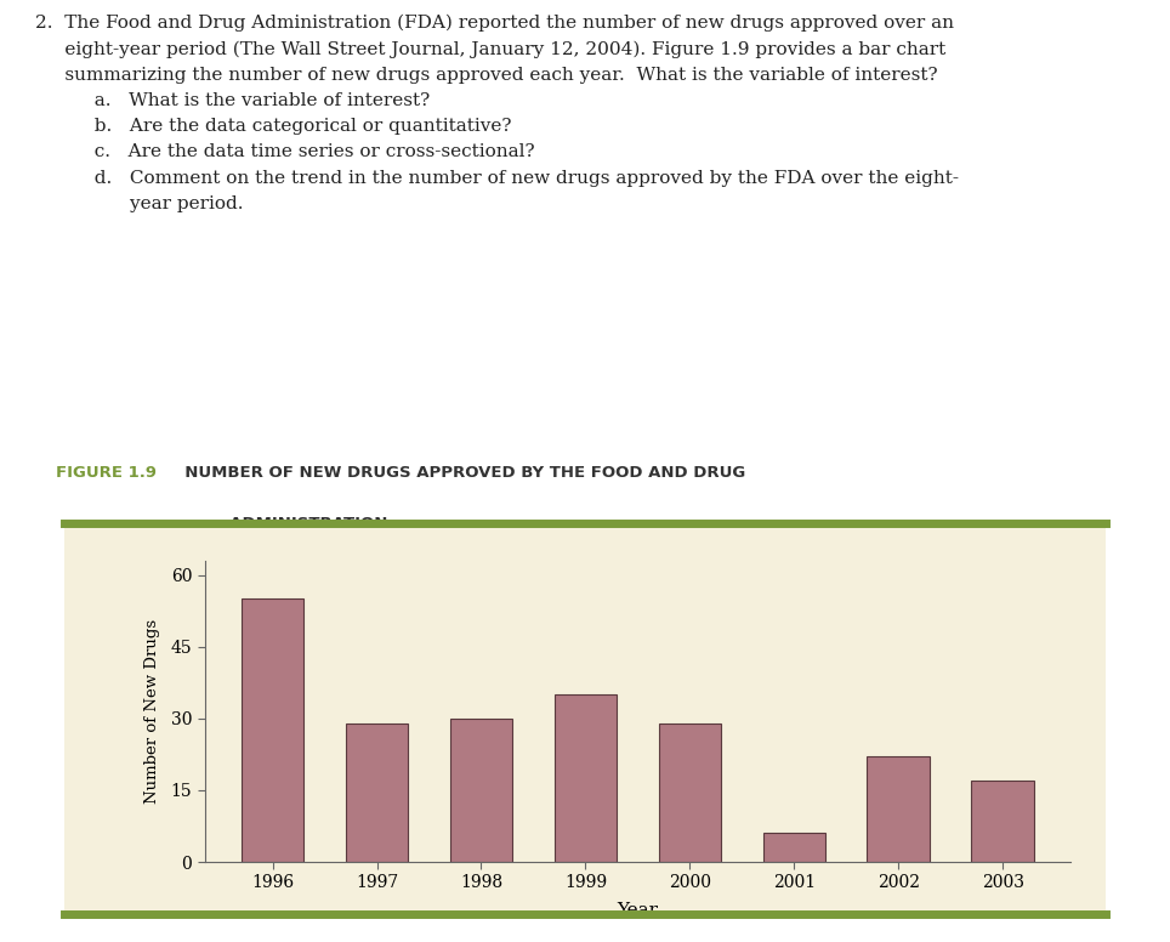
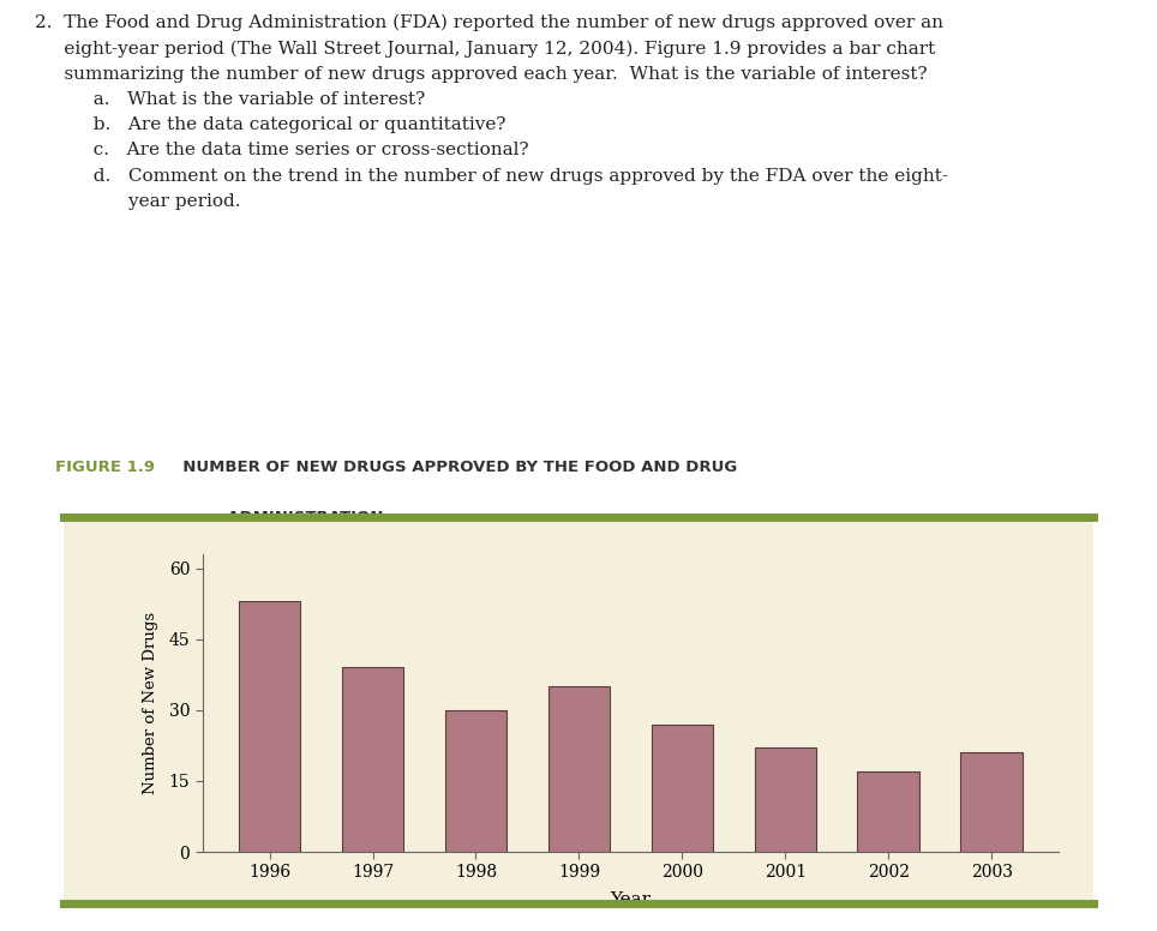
1996: 55 -> 53
1997: 29 -> 39
2000: 29 -> 27
2001: 6 -> 22
2002: 22 -> 17
2003: 17 -> 21
